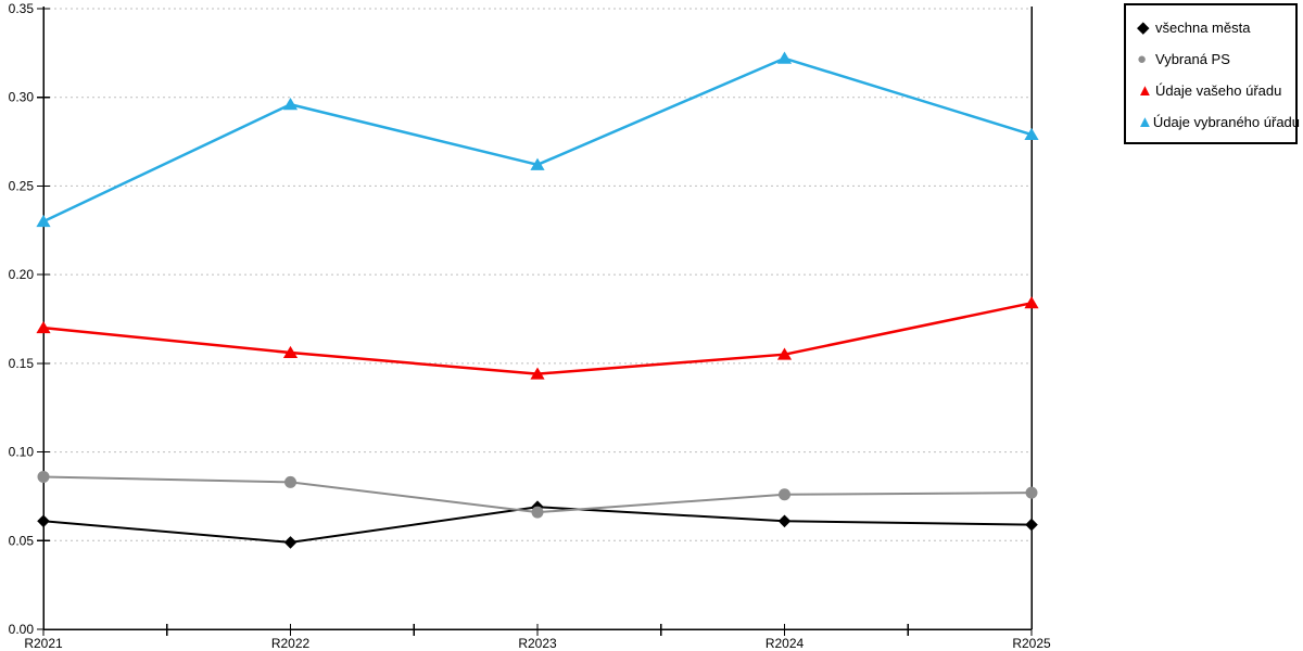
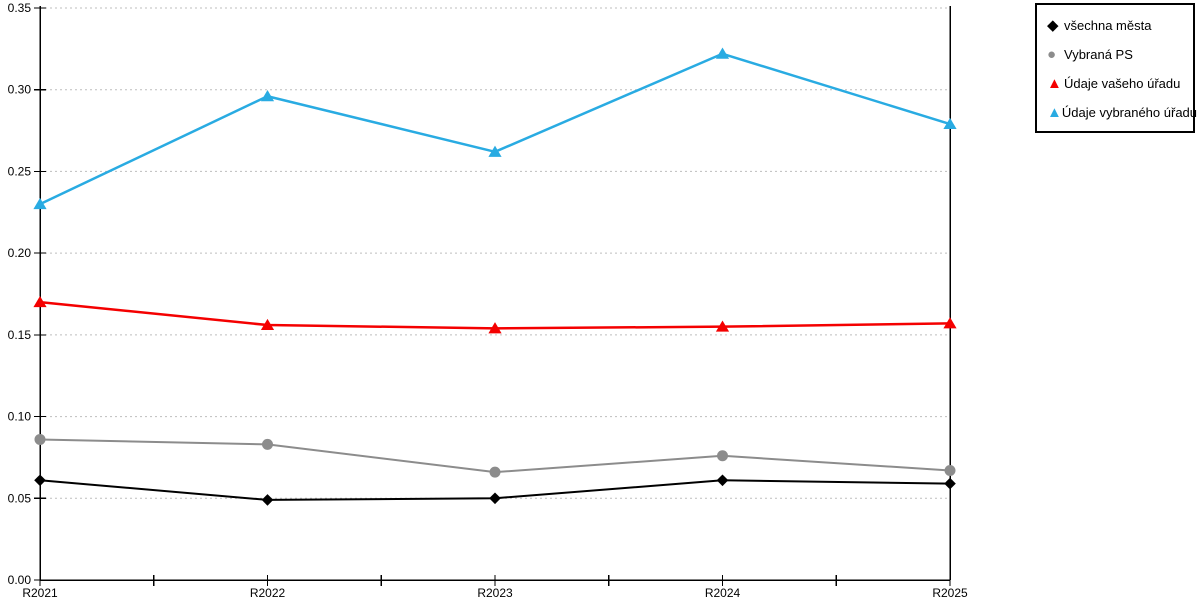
všechna města/R2023: 0.069 -> 0.050
Údaje vašeho úřadu/R2023: 0.144 -> 0.154
Vybraná PS/R2025: 0.077 -> 0.067
Údaje vašeho úřadu/R2025: 0.184 -> 0.157
